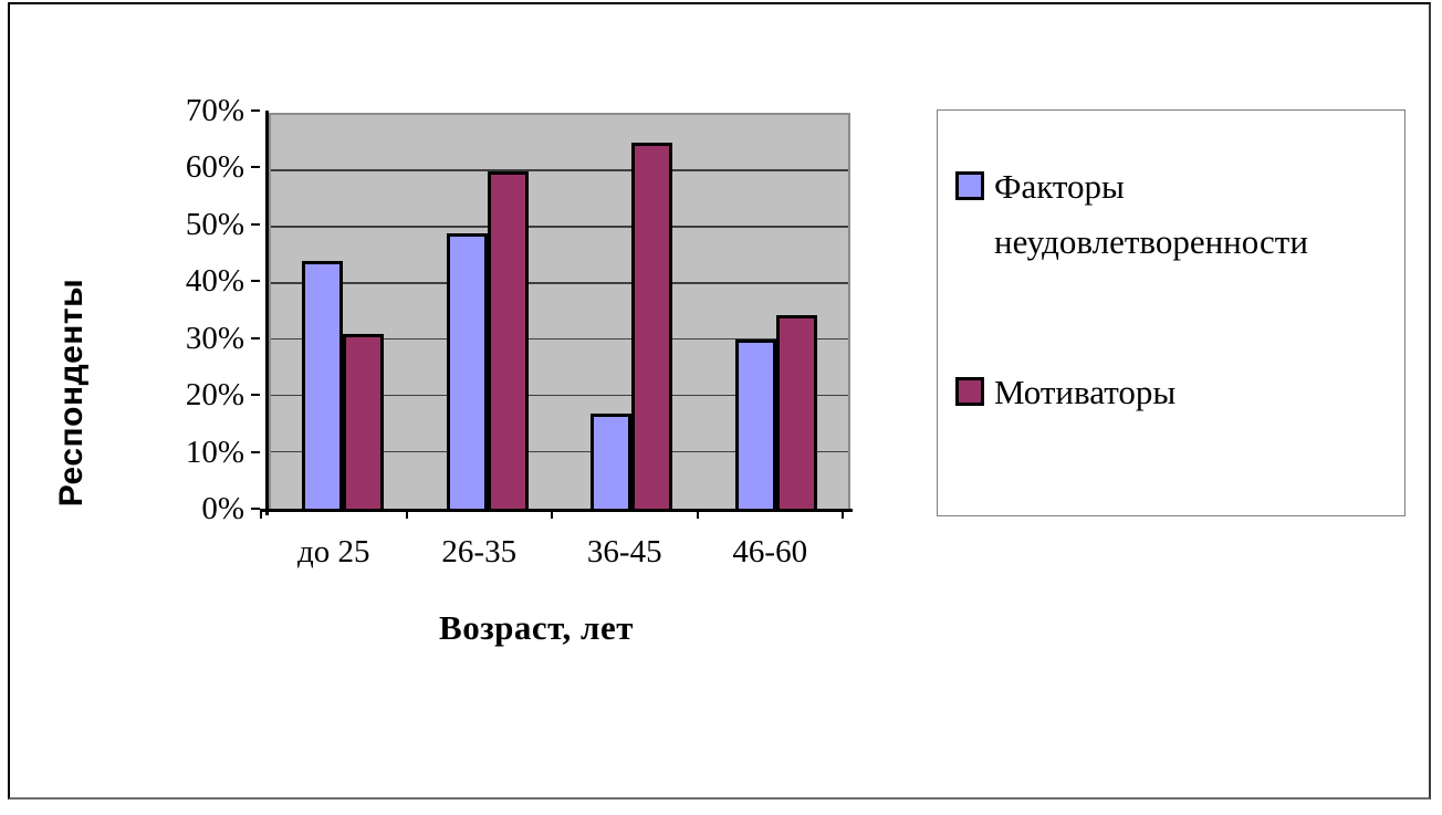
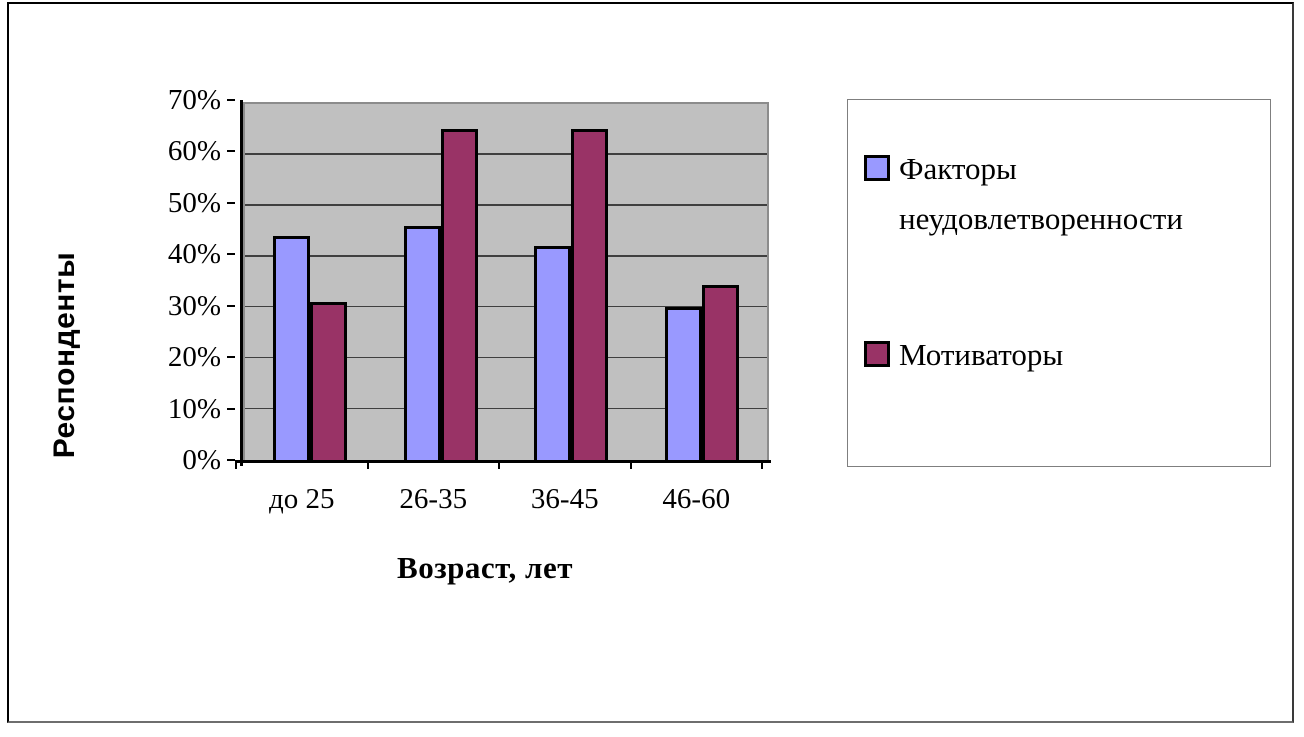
Факторы неудовлетворенности/26-35: 49% -> 46%
Мотиваторы/26-35: 60% -> 65%
Факторы неудовлетворенности/36-45: 17% -> 42%
